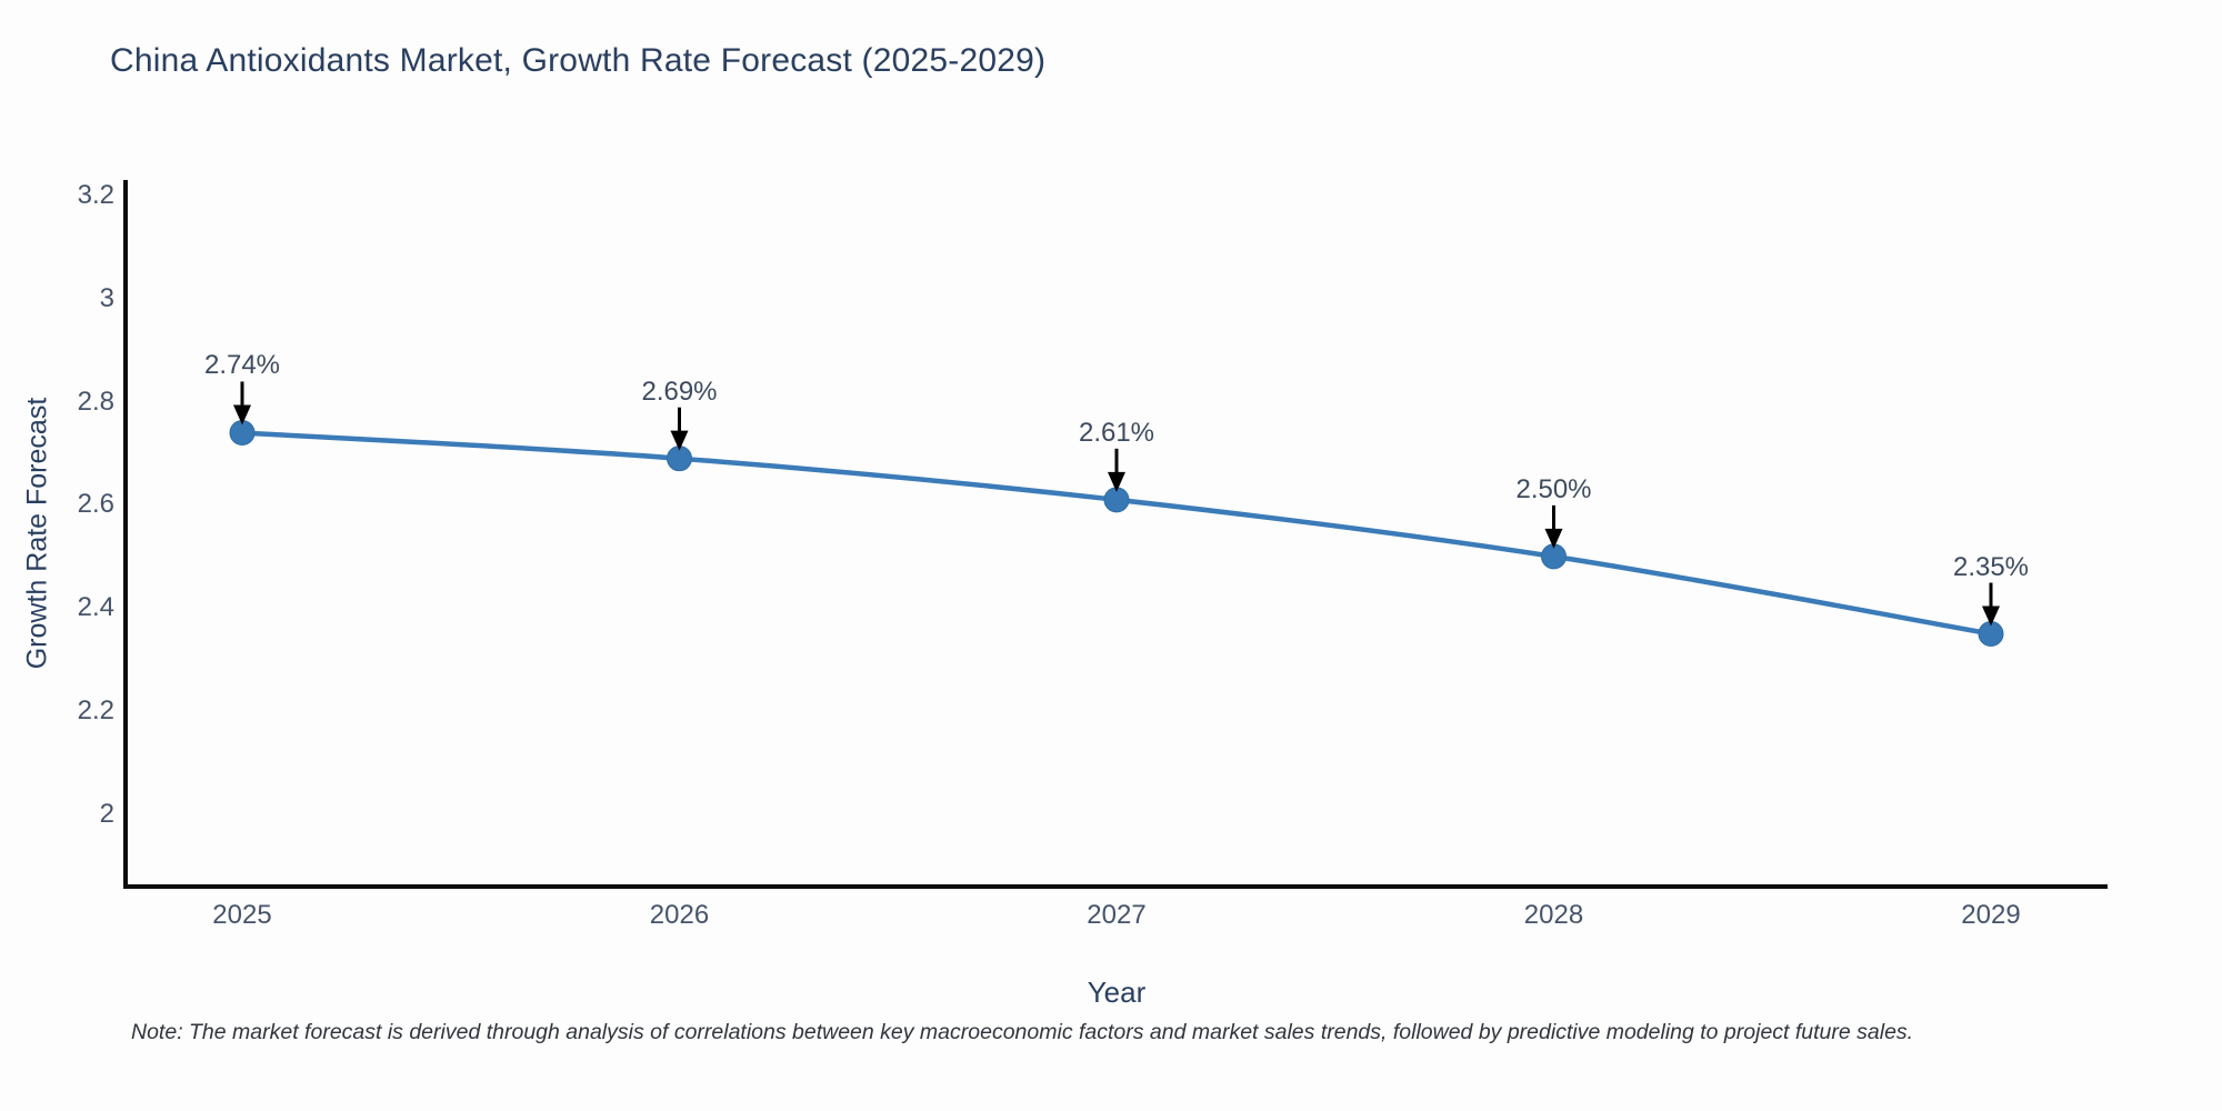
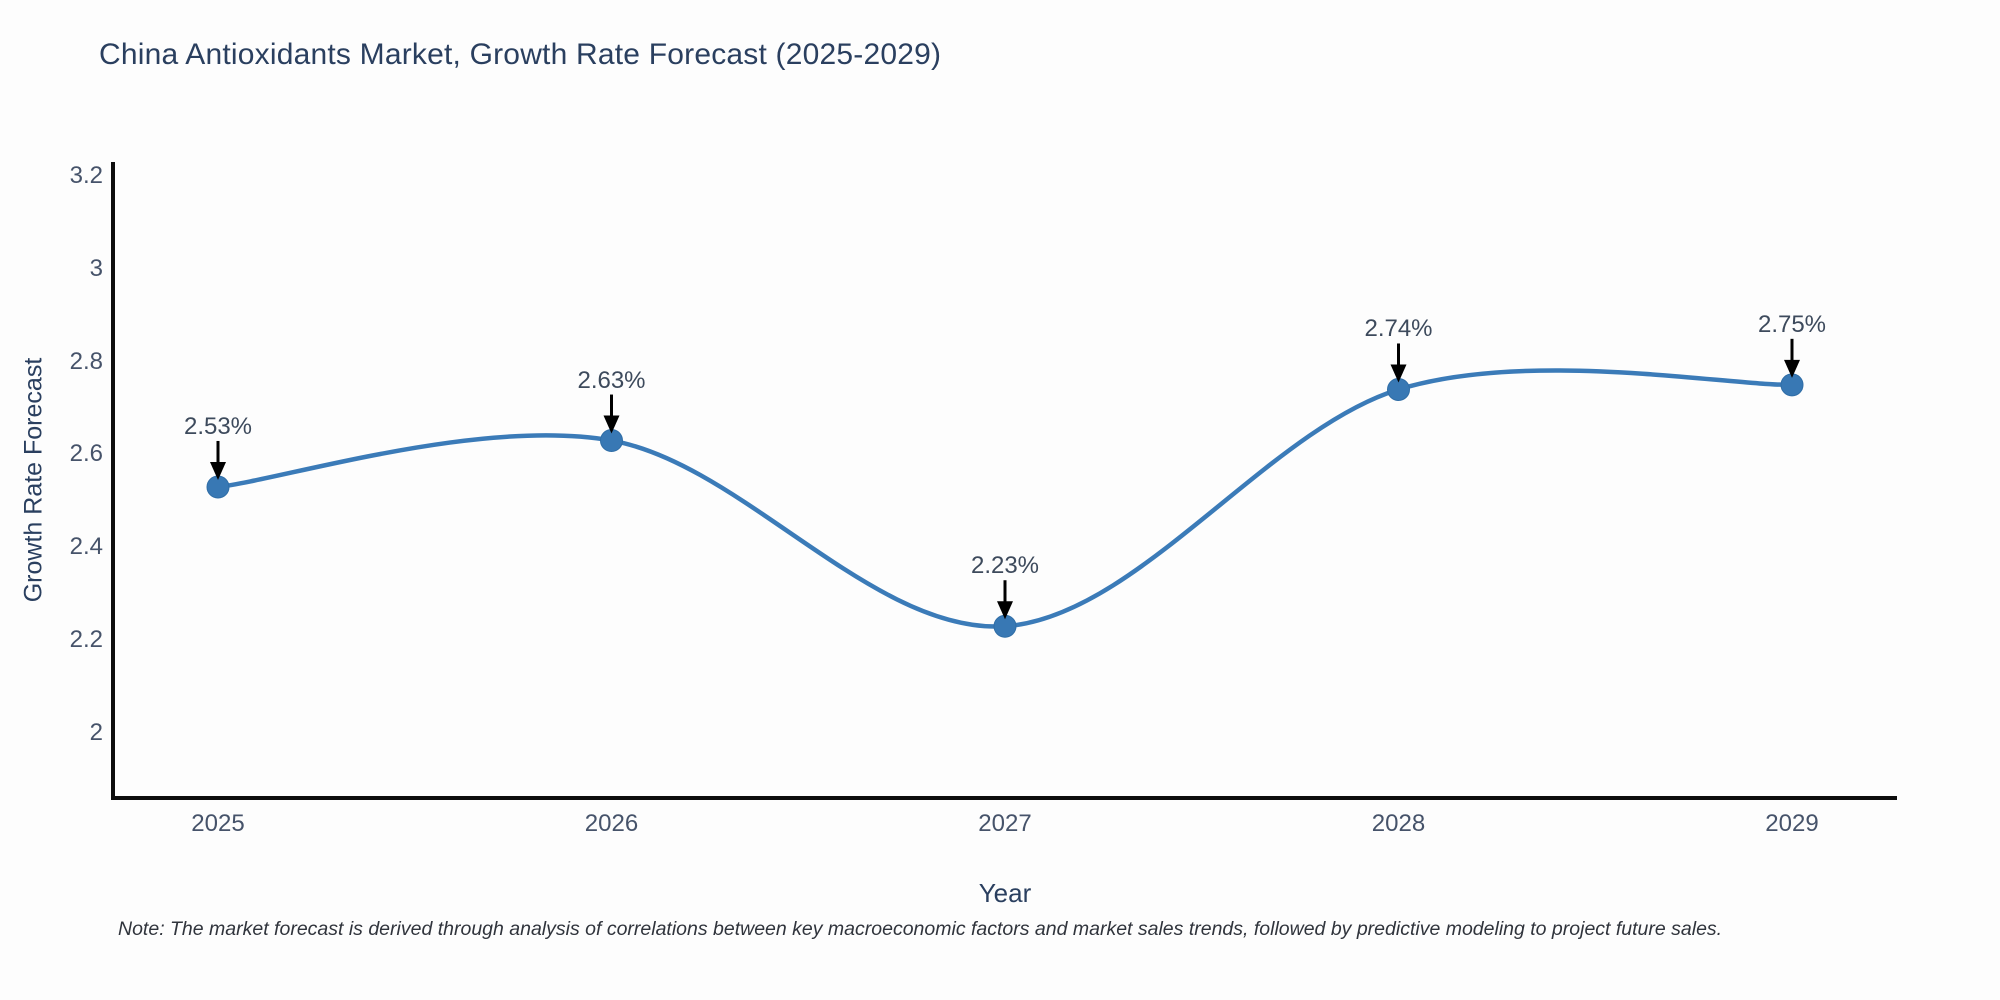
2025: 2.74% -> 2.53%
2026: 2.69% -> 2.63%
2027: 2.61% -> 2.23%
2028: 2.50% -> 2.74%
2029: 2.35% -> 2.75%
